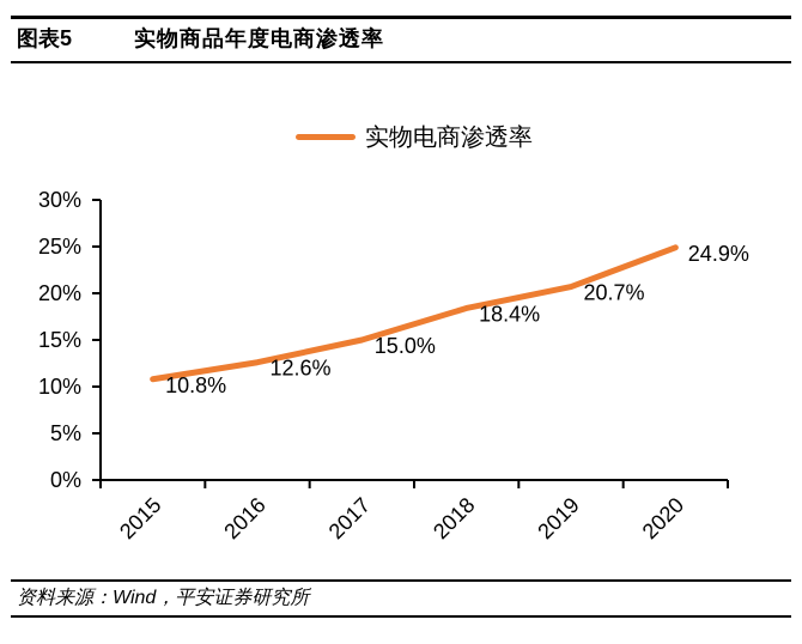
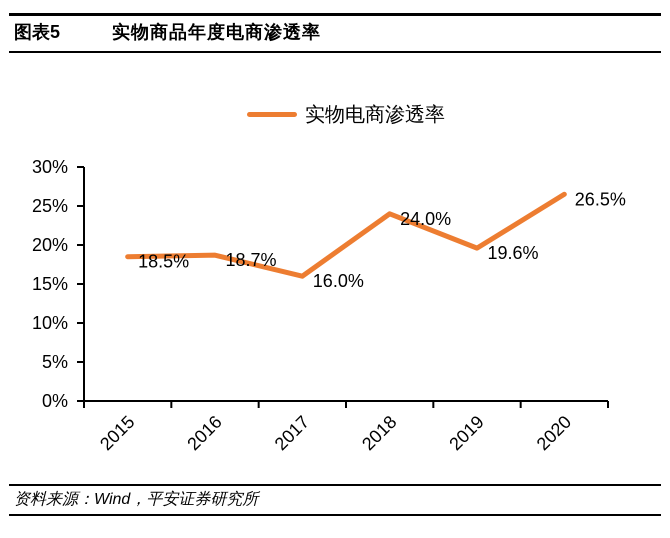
2015: 10.8% -> 18.5%
2016: 12.6% -> 18.7%
2017: 15.0% -> 16.0%
2018: 18.4% -> 24.0%
2019: 20.7% -> 19.6%
2020: 24.9% -> 26.5%
